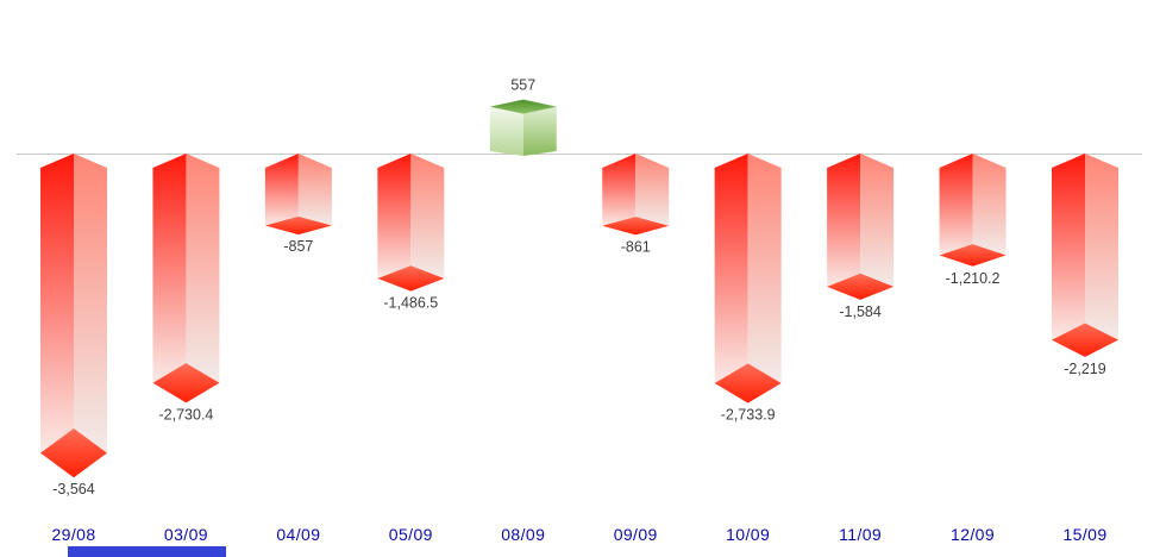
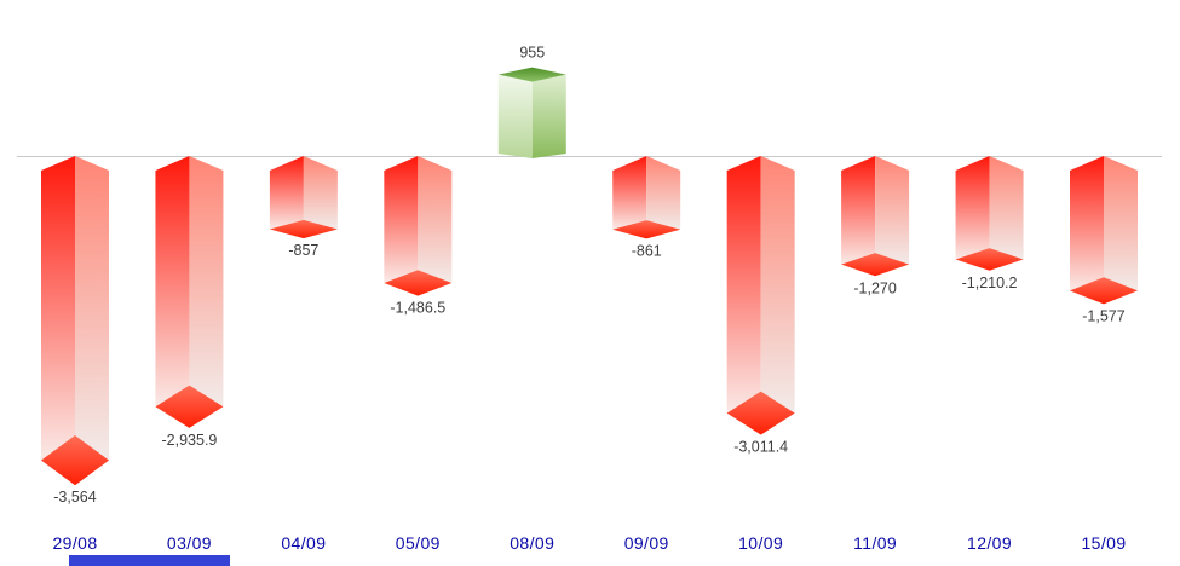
03/09: -2,730.4 -> -2,935.9
08/09: 557 -> 955
10/09: -2,733.9 -> -3,011.4
11/09: -1,584 -> -1,270
15/09: -2,219 -> -1,577
